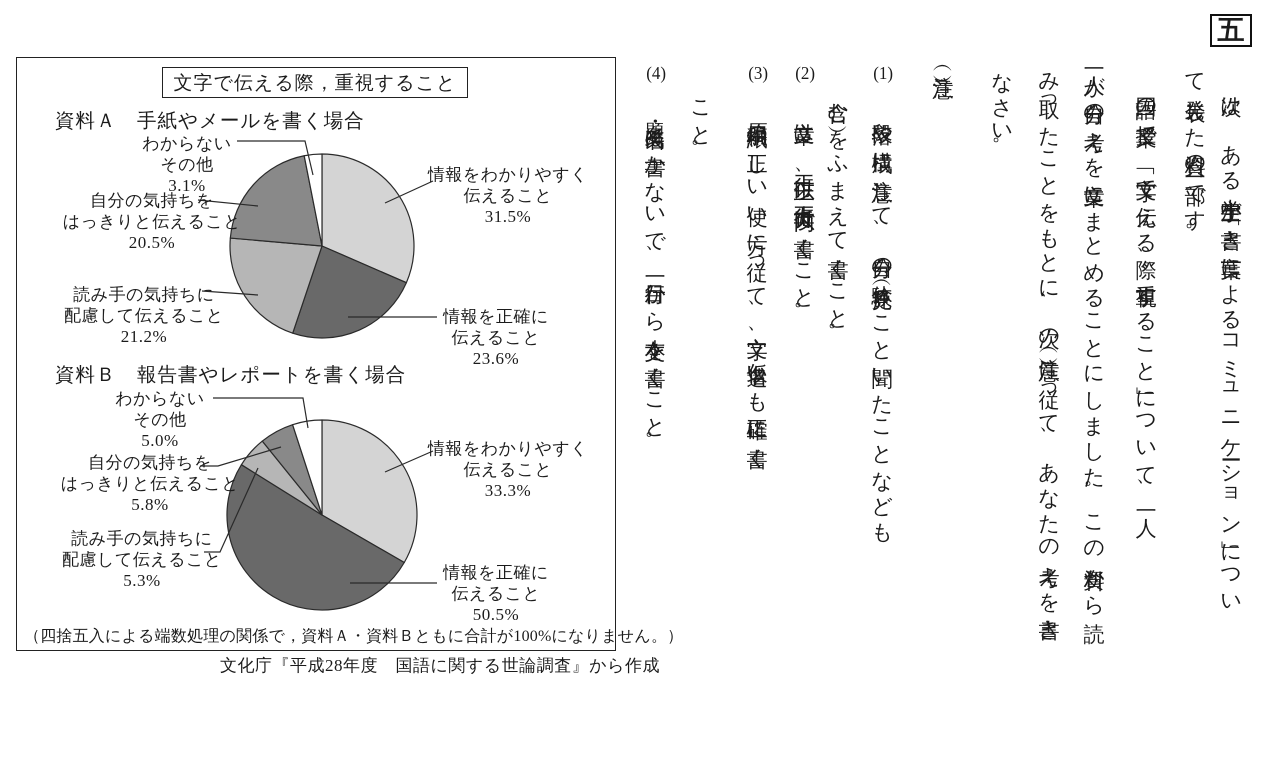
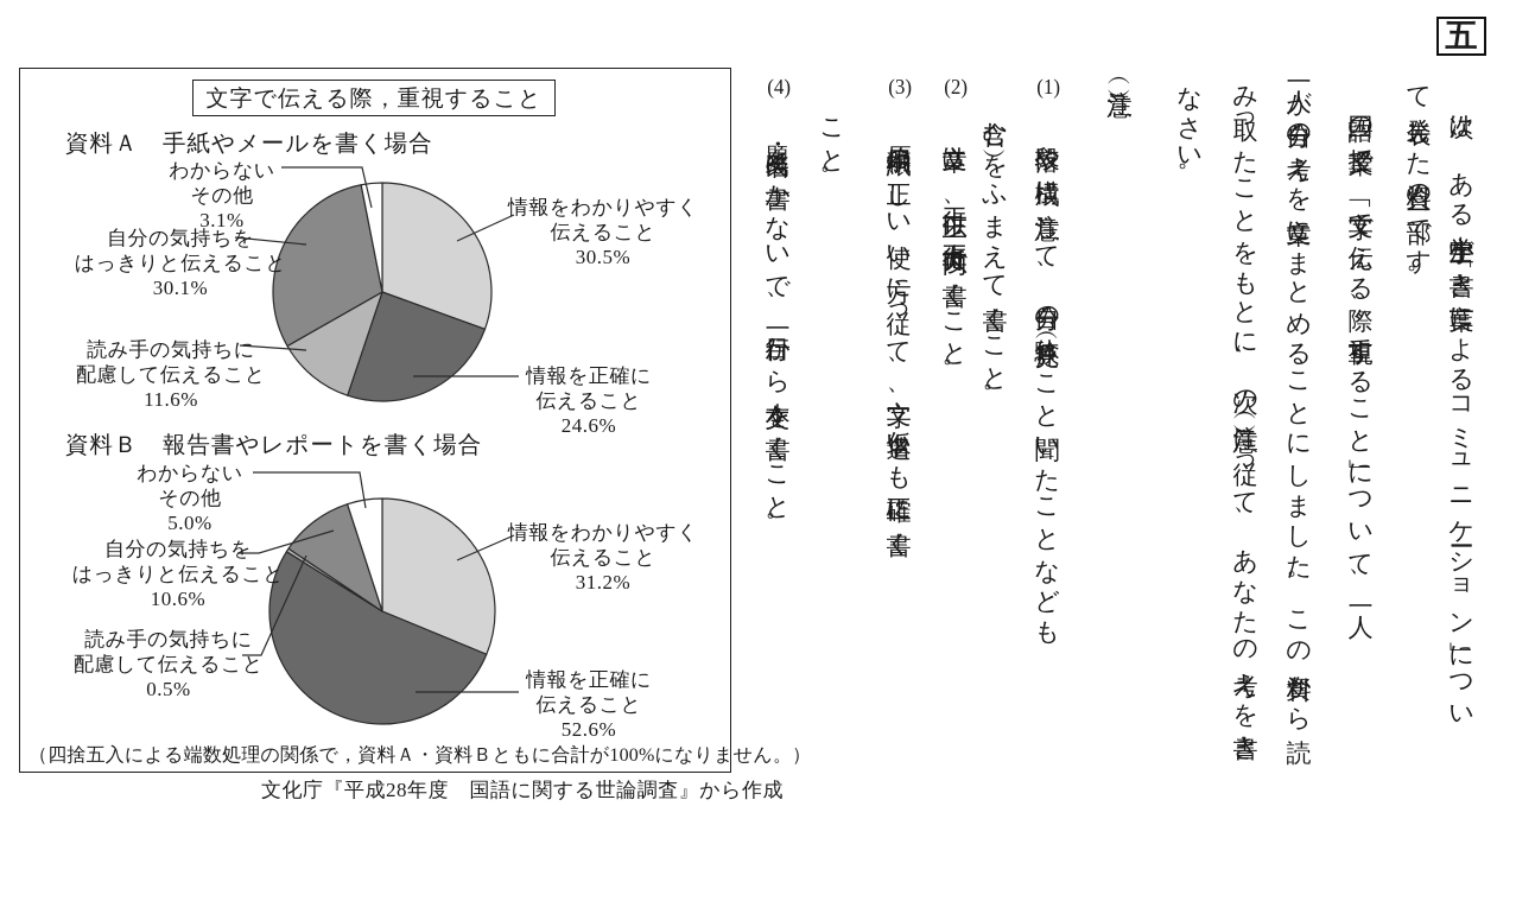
資料Ａ 手紙やメールを書く場合/情報をわかりやすく伝えること: 31.5% -> 30.5%
資料Ａ 手紙やメールを書く場合/情報を正確に伝えること: 23.6% -> 24.6%
資料Ａ 手紙やメールを書く場合/読み手の気持ちに配慮して伝えること: 21.2% -> 11.6%
資料Ａ 手紙やメールを書く場合/自分の気持ちをはっきりと伝えること: 20.5% -> 30.1%
資料Ｂ 報告書やレポートを書く場合/情報をわかりやすく伝えること: 33.3% -> 31.2%
資料Ｂ 報告書やレポートを書く場合/情報を正確に伝えること: 50.5% -> 52.6%
資料Ｂ 報告書やレポートを書く場合/読み手の気持ちに配慮して伝えること: 5.3% -> 0.5%
資料Ｂ 報告書やレポートを書く場合/自分の気持ちをはっきりと伝えること: 5.8% -> 10.6%
